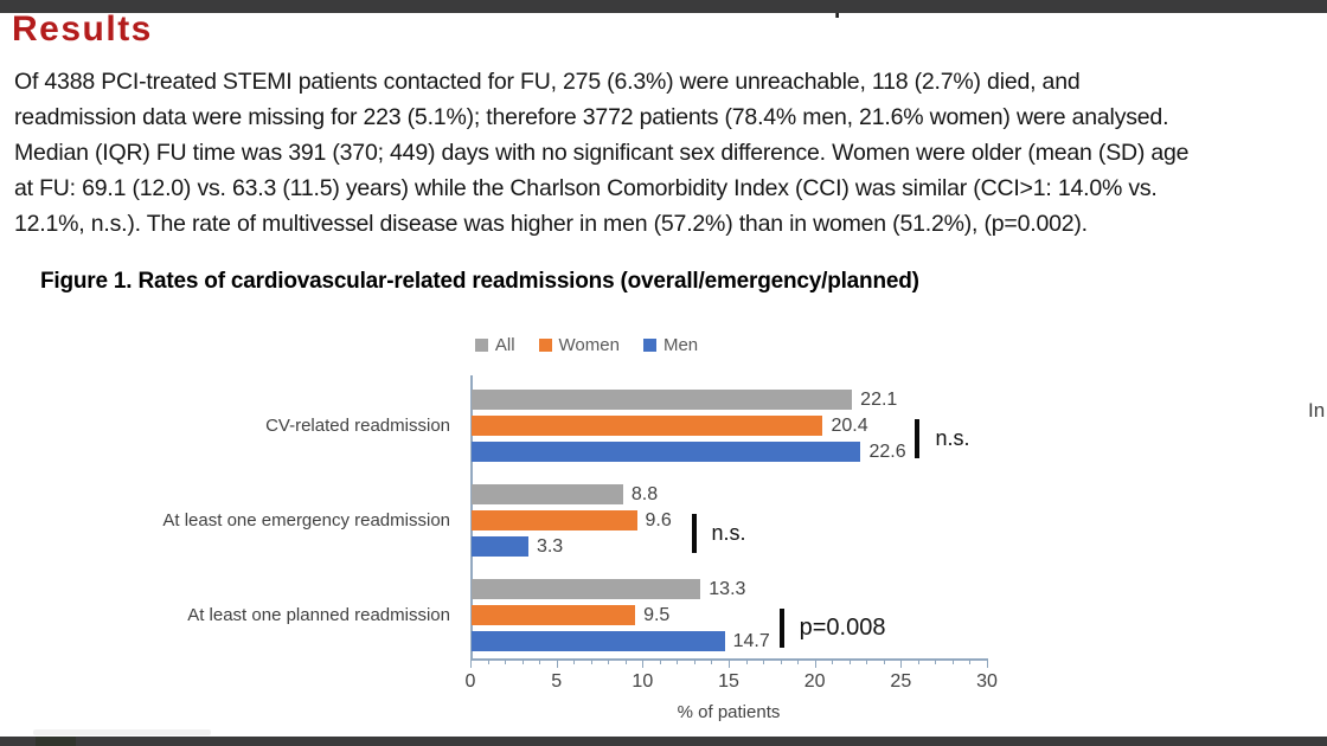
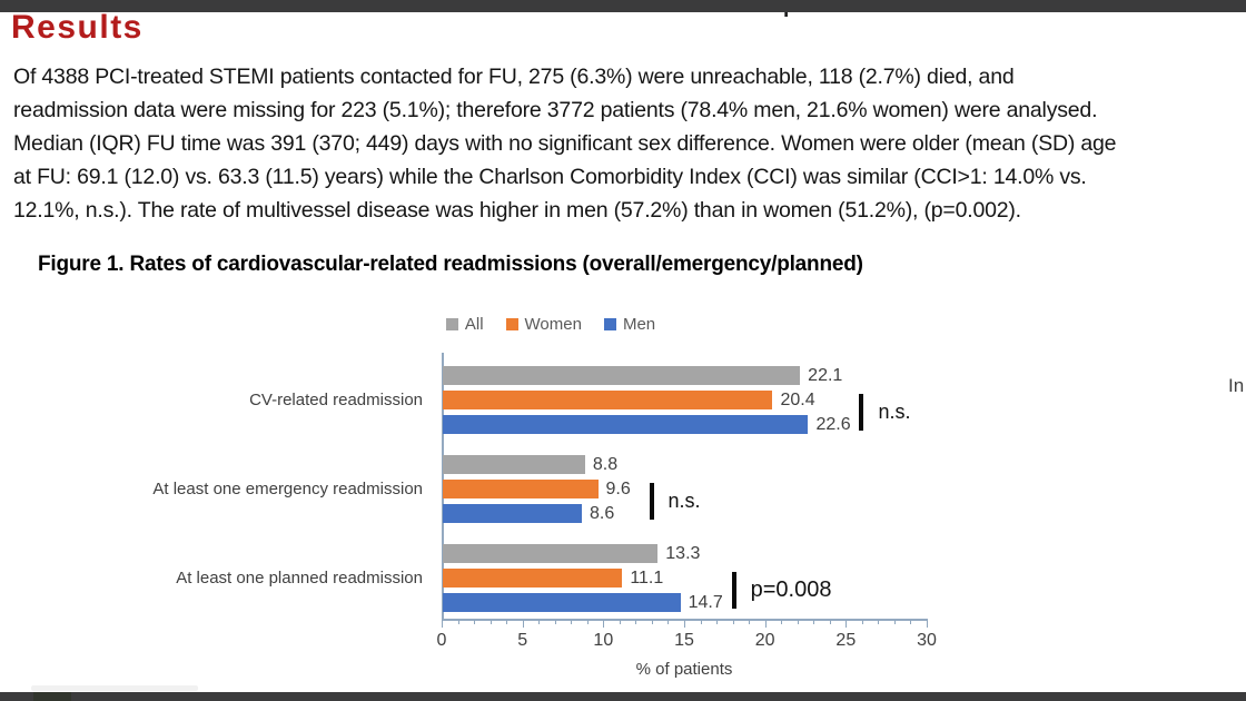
Men/At least one emergency readmission: 3.3 -> 8.6
Women/At least one planned readmission: 9.5 -> 11.1
